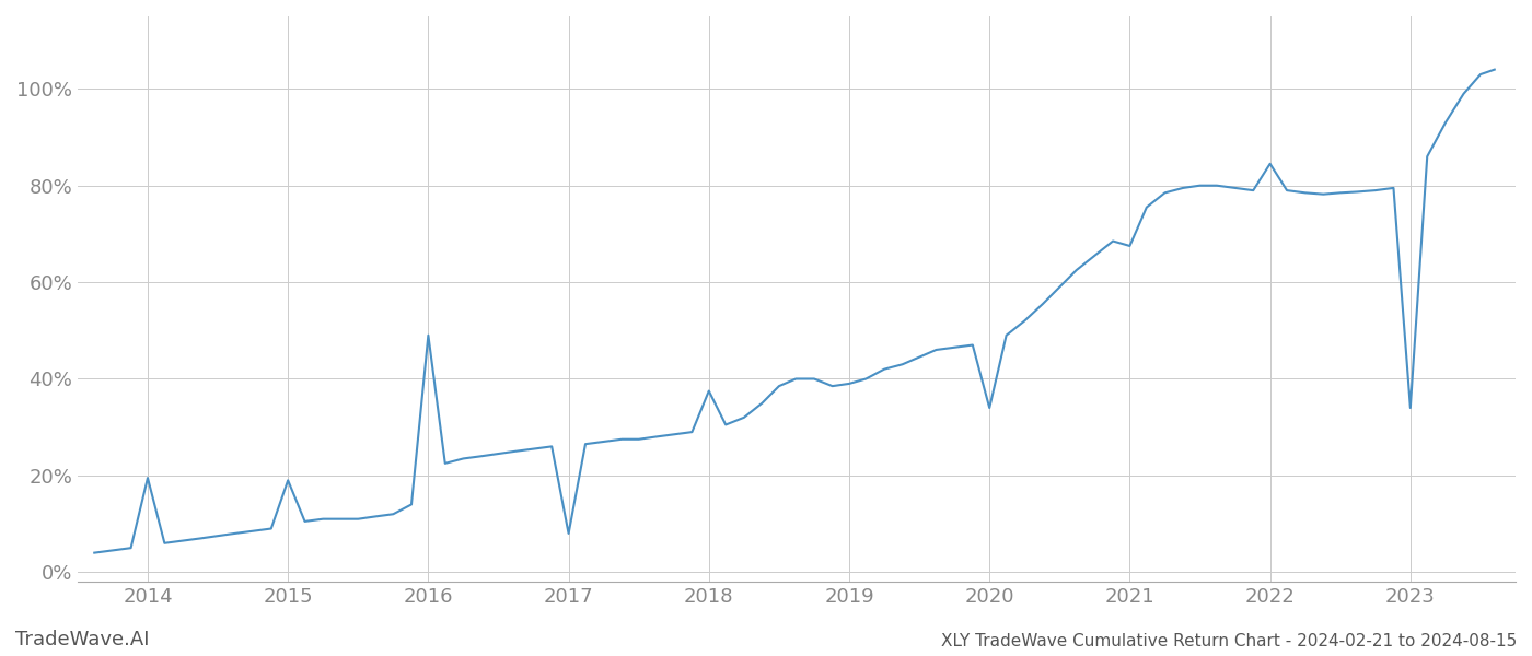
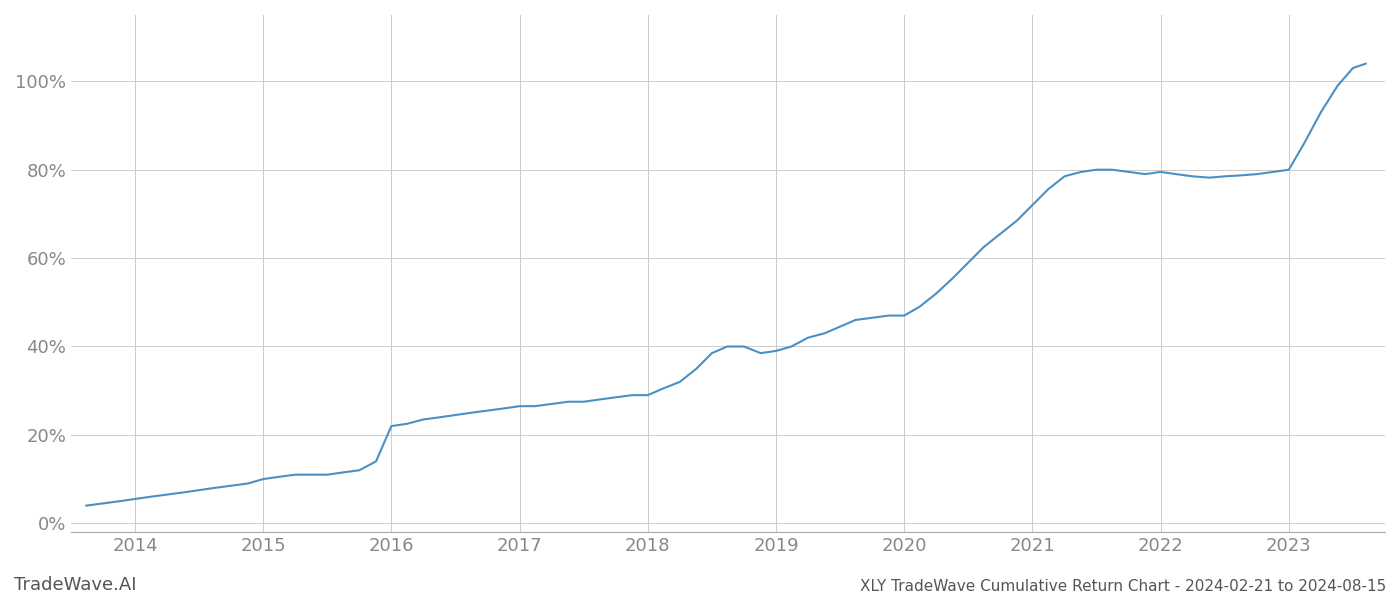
2014: 19.5% -> 5.5%
2015: 19.0% -> 10.0%
2016: 49.0% -> 22.0%
2017: 8.0% -> 26.5%
2018: 37.5% -> 29.0%
2020: 34.0% -> 47.0%
2021: 67.5% -> 72.0%
2022: 84.5% -> 79.5%
2023: 34.0% -> 80.0%
